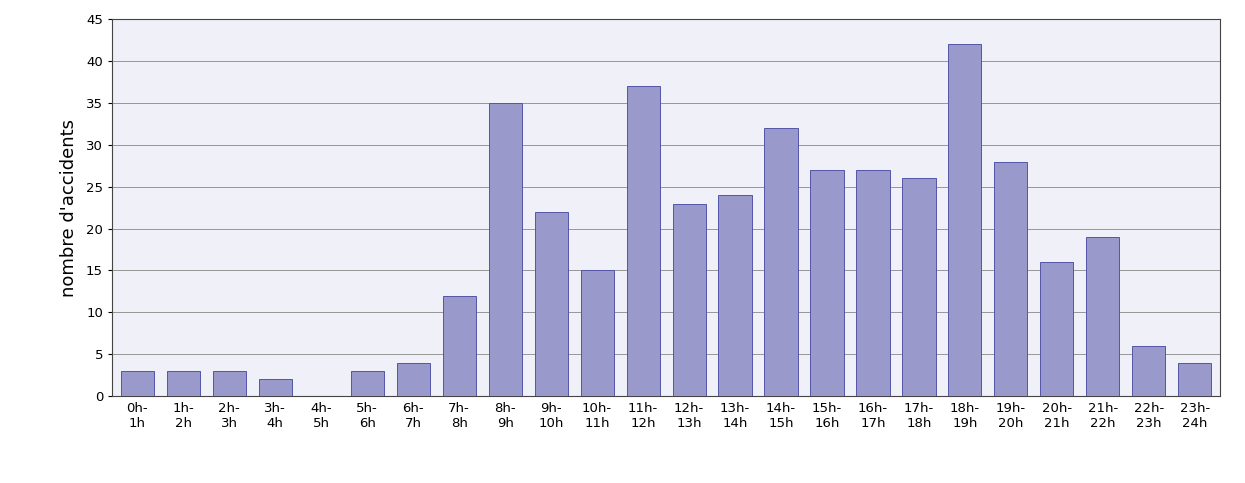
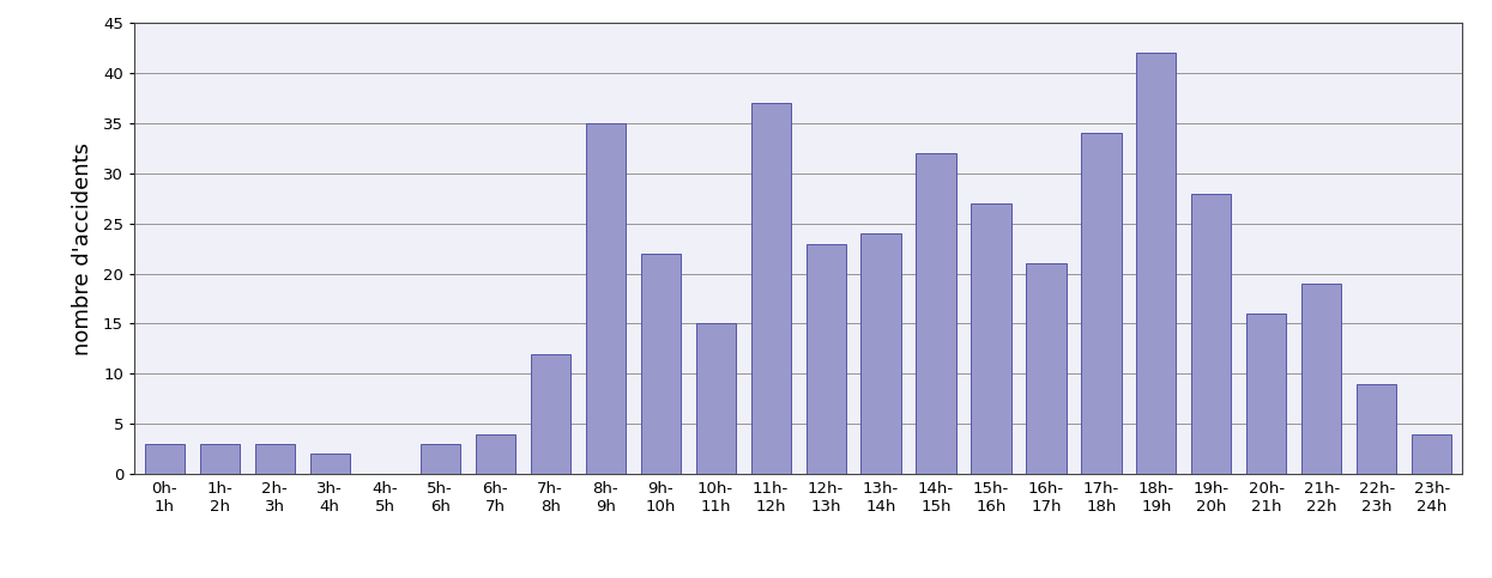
16h- 17h: 27 -> 21
17h- 18h: 26 -> 34
22h- 23h: 6 -> 9
